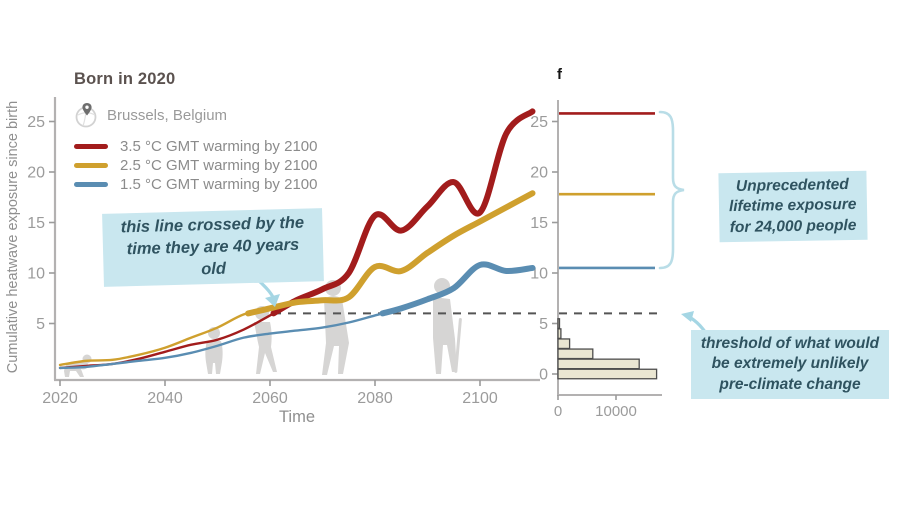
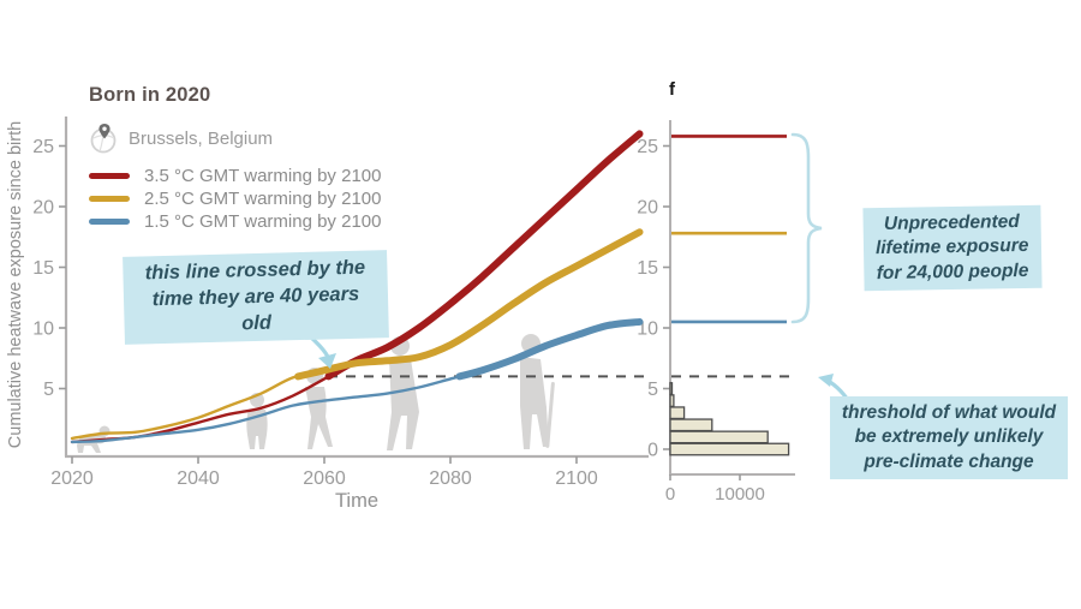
3.5 °C GMT warming by 2100/2080: 15.7 -> 12.0
2.5 °C GMT warming by 2100/2080: 10.6 -> 8.6
3.5 °C GMT warming by 2100/2100: 16.0 -> 21.4
1.5 °C GMT warming by 2100/2100: 10.8 -> 9.4
